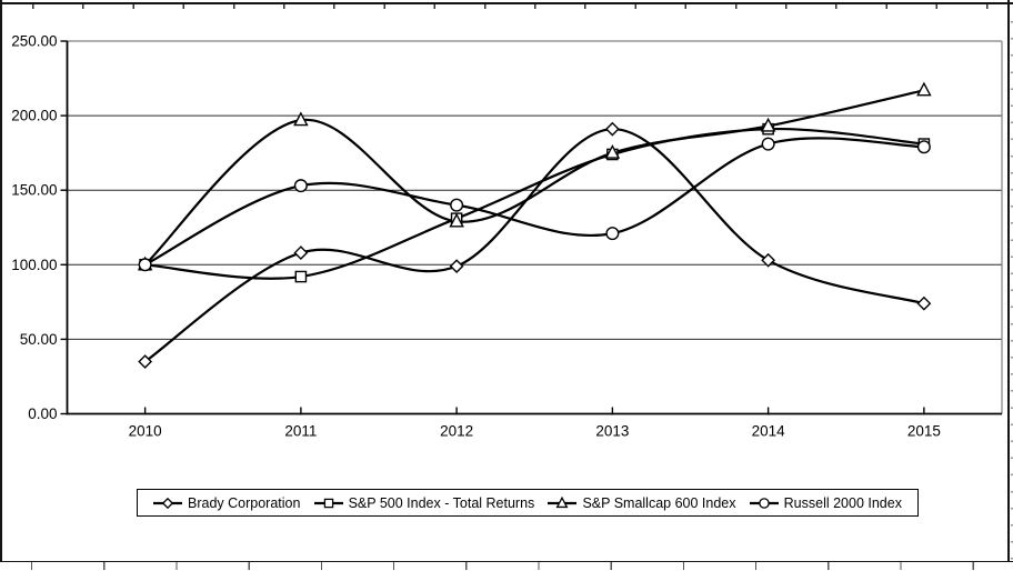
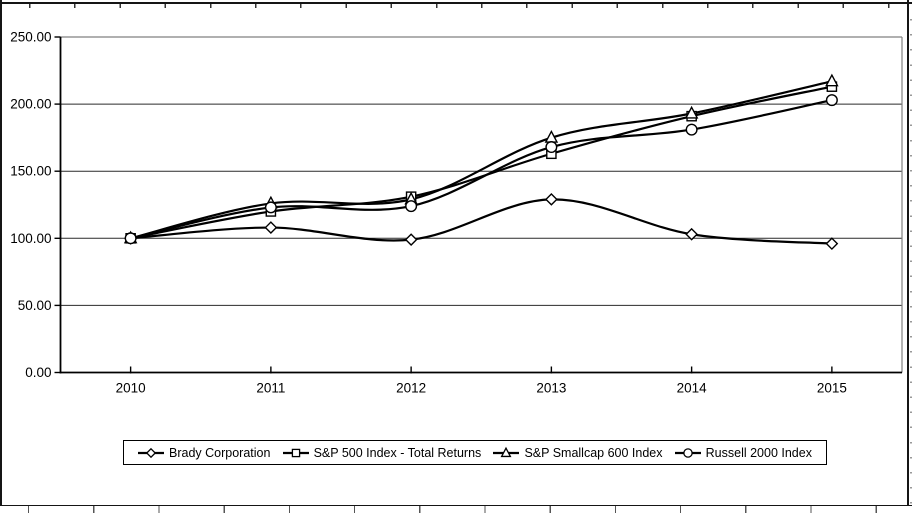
Brady Corporation/2010: 35 -> 100
S&P 500 Index - Total Returns/2011: 92 -> 120
S&P Smallcap 600 Index/2011: 197 -> 126
Russell 2000 Index/2011: 153 -> 123
Russell 2000 Index/2012: 140 -> 124
Brady Corporation/2013: 191 -> 129
S&P 500 Index - Total Returns/2013: 174 -> 163
Russell 2000 Index/2013: 121 -> 168
Brady Corporation/2015: 74 -> 96
S&P 500 Index - Total Returns/2015: 181 -> 213
Russell 2000 Index/2015: 179 -> 203
